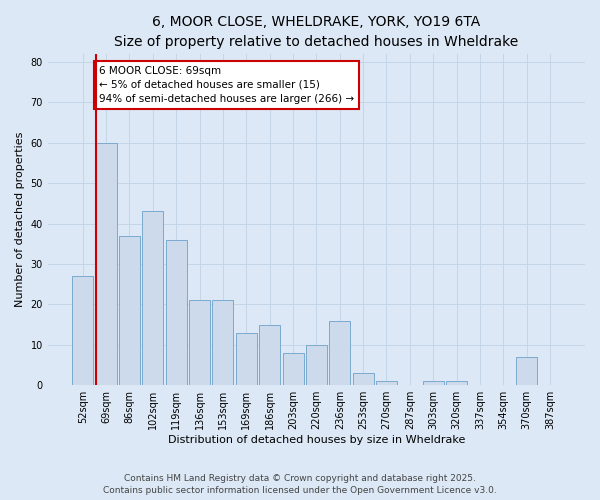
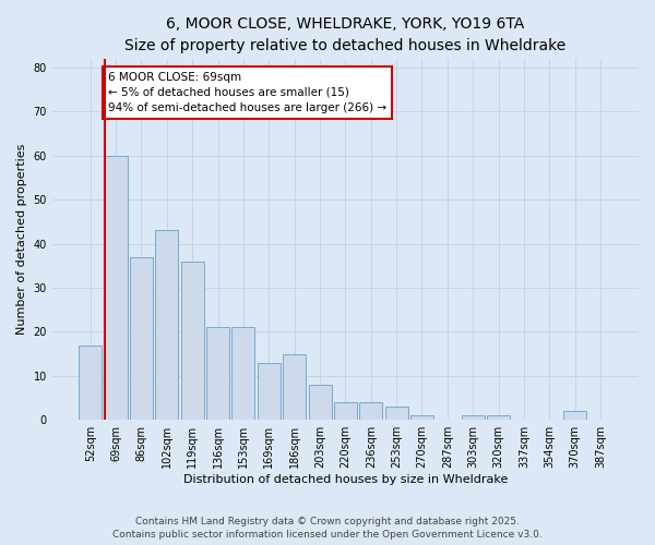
52sqm: 27 -> 17
220sqm: 10 -> 4
236sqm: 16 -> 4
370sqm: 7 -> 2
